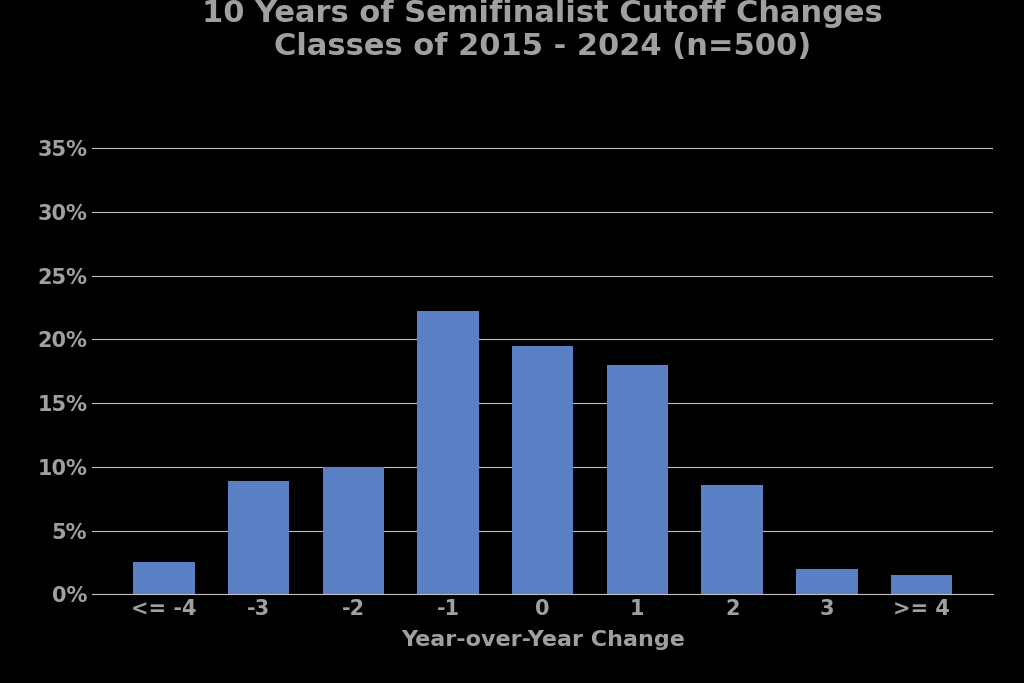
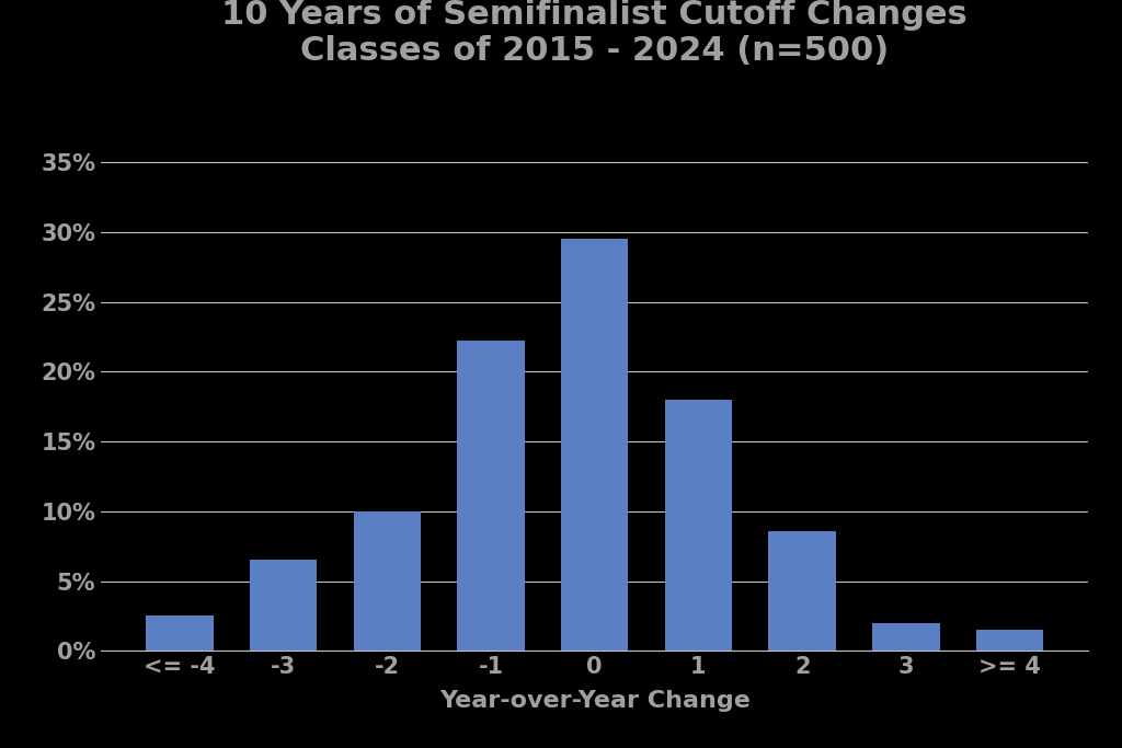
-3: 8.9% -> 6.5%
0: 19.5% -> 29.5%
